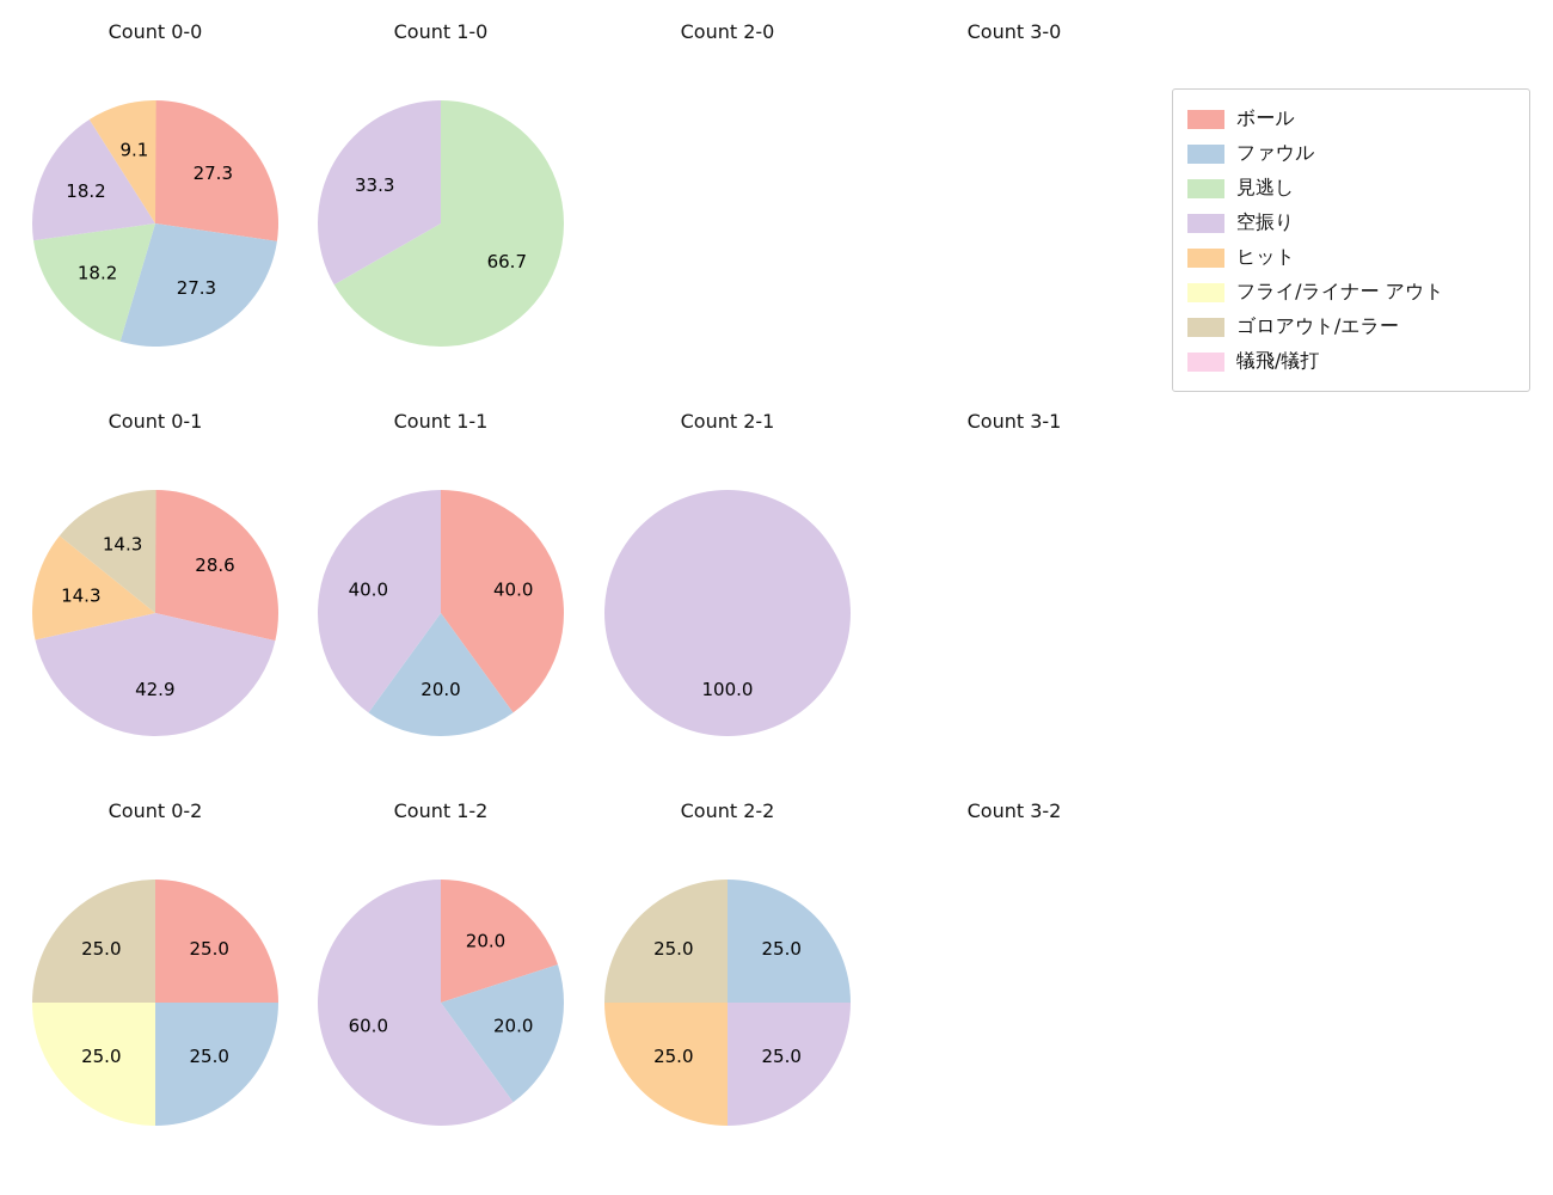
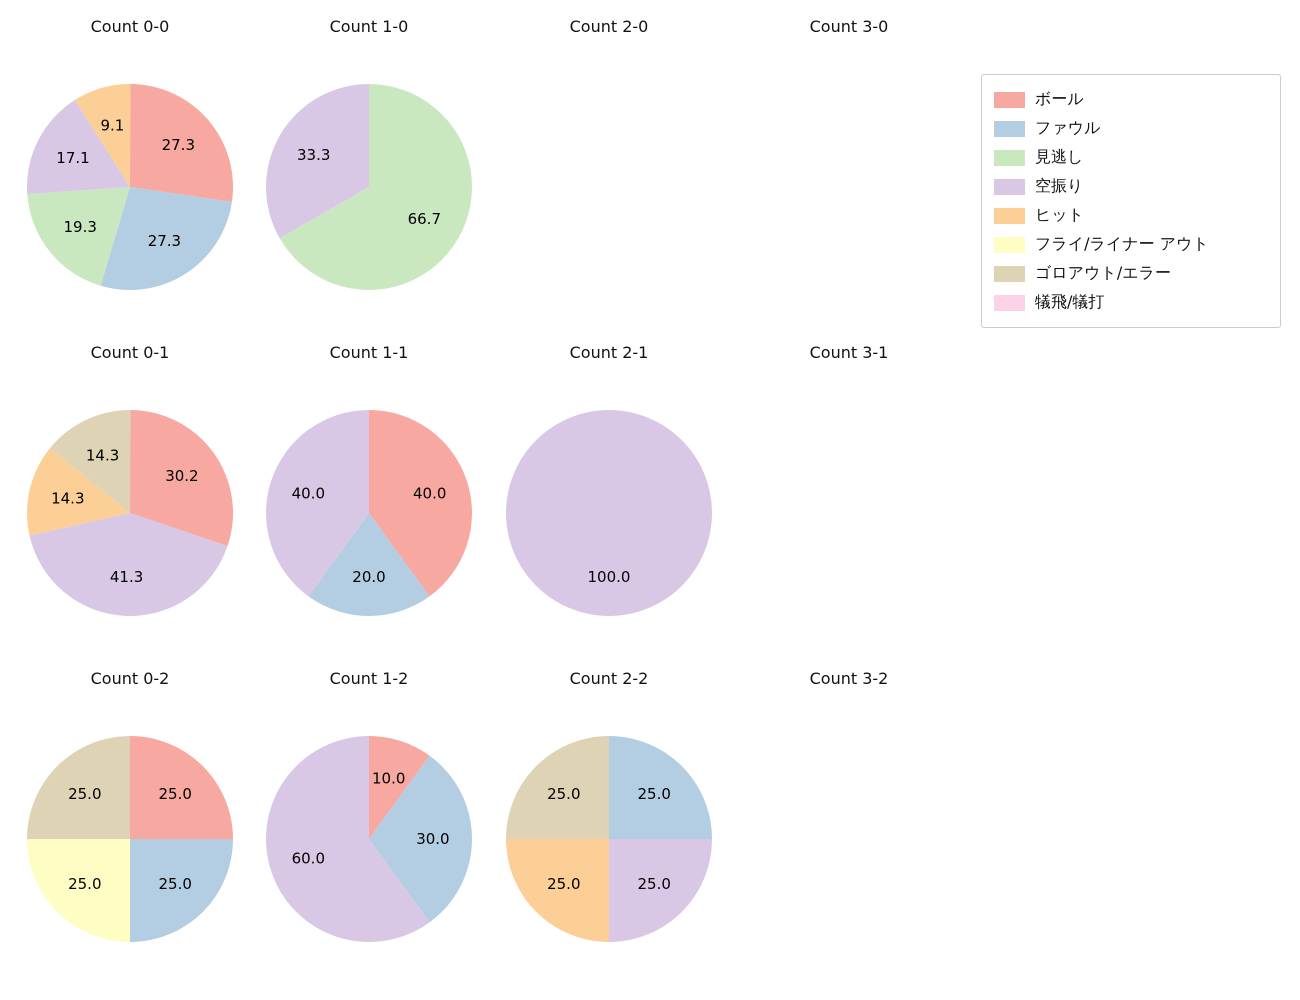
Count 0-0/見逃し: 18.2 -> 19.3
Count 0-0/空振り: 18.2 -> 17.1
Count 0-1/ボール: 28.6 -> 30.2
Count 0-1/空振り: 42.9 -> 41.3
Count 1-2/ボール: 20.0 -> 10.0
Count 1-2/ファウル: 20.0 -> 30.0
